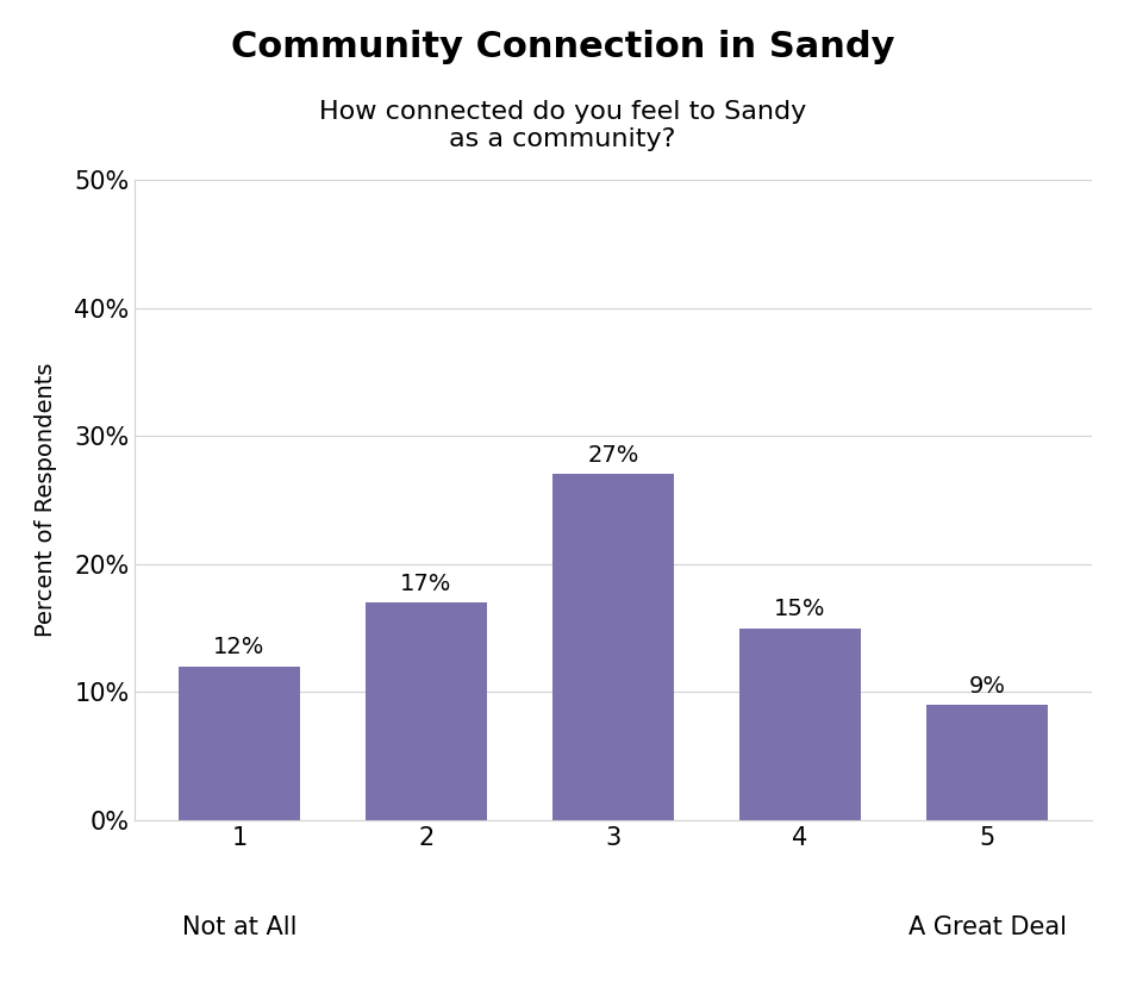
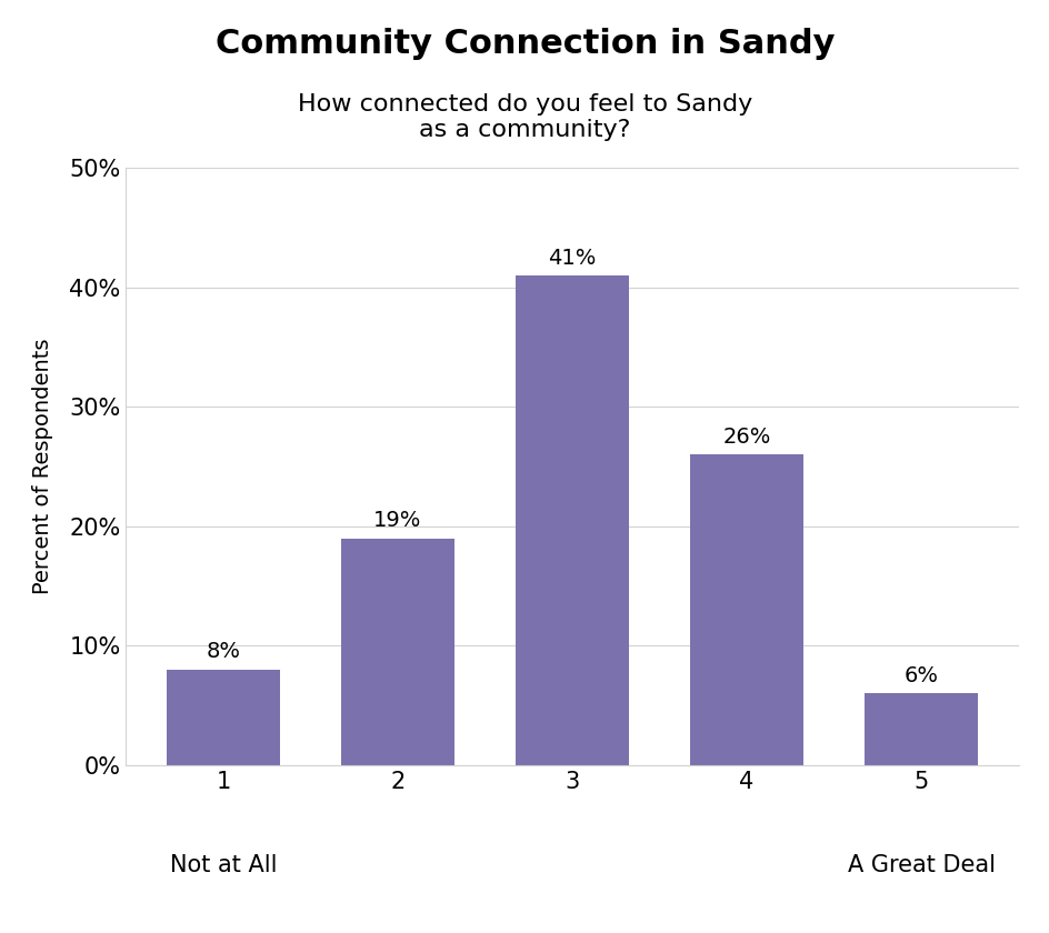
1: 12% -> 8%
2: 17% -> 19%
3: 27% -> 41%
4: 15% -> 26%
5: 9% -> 6%
